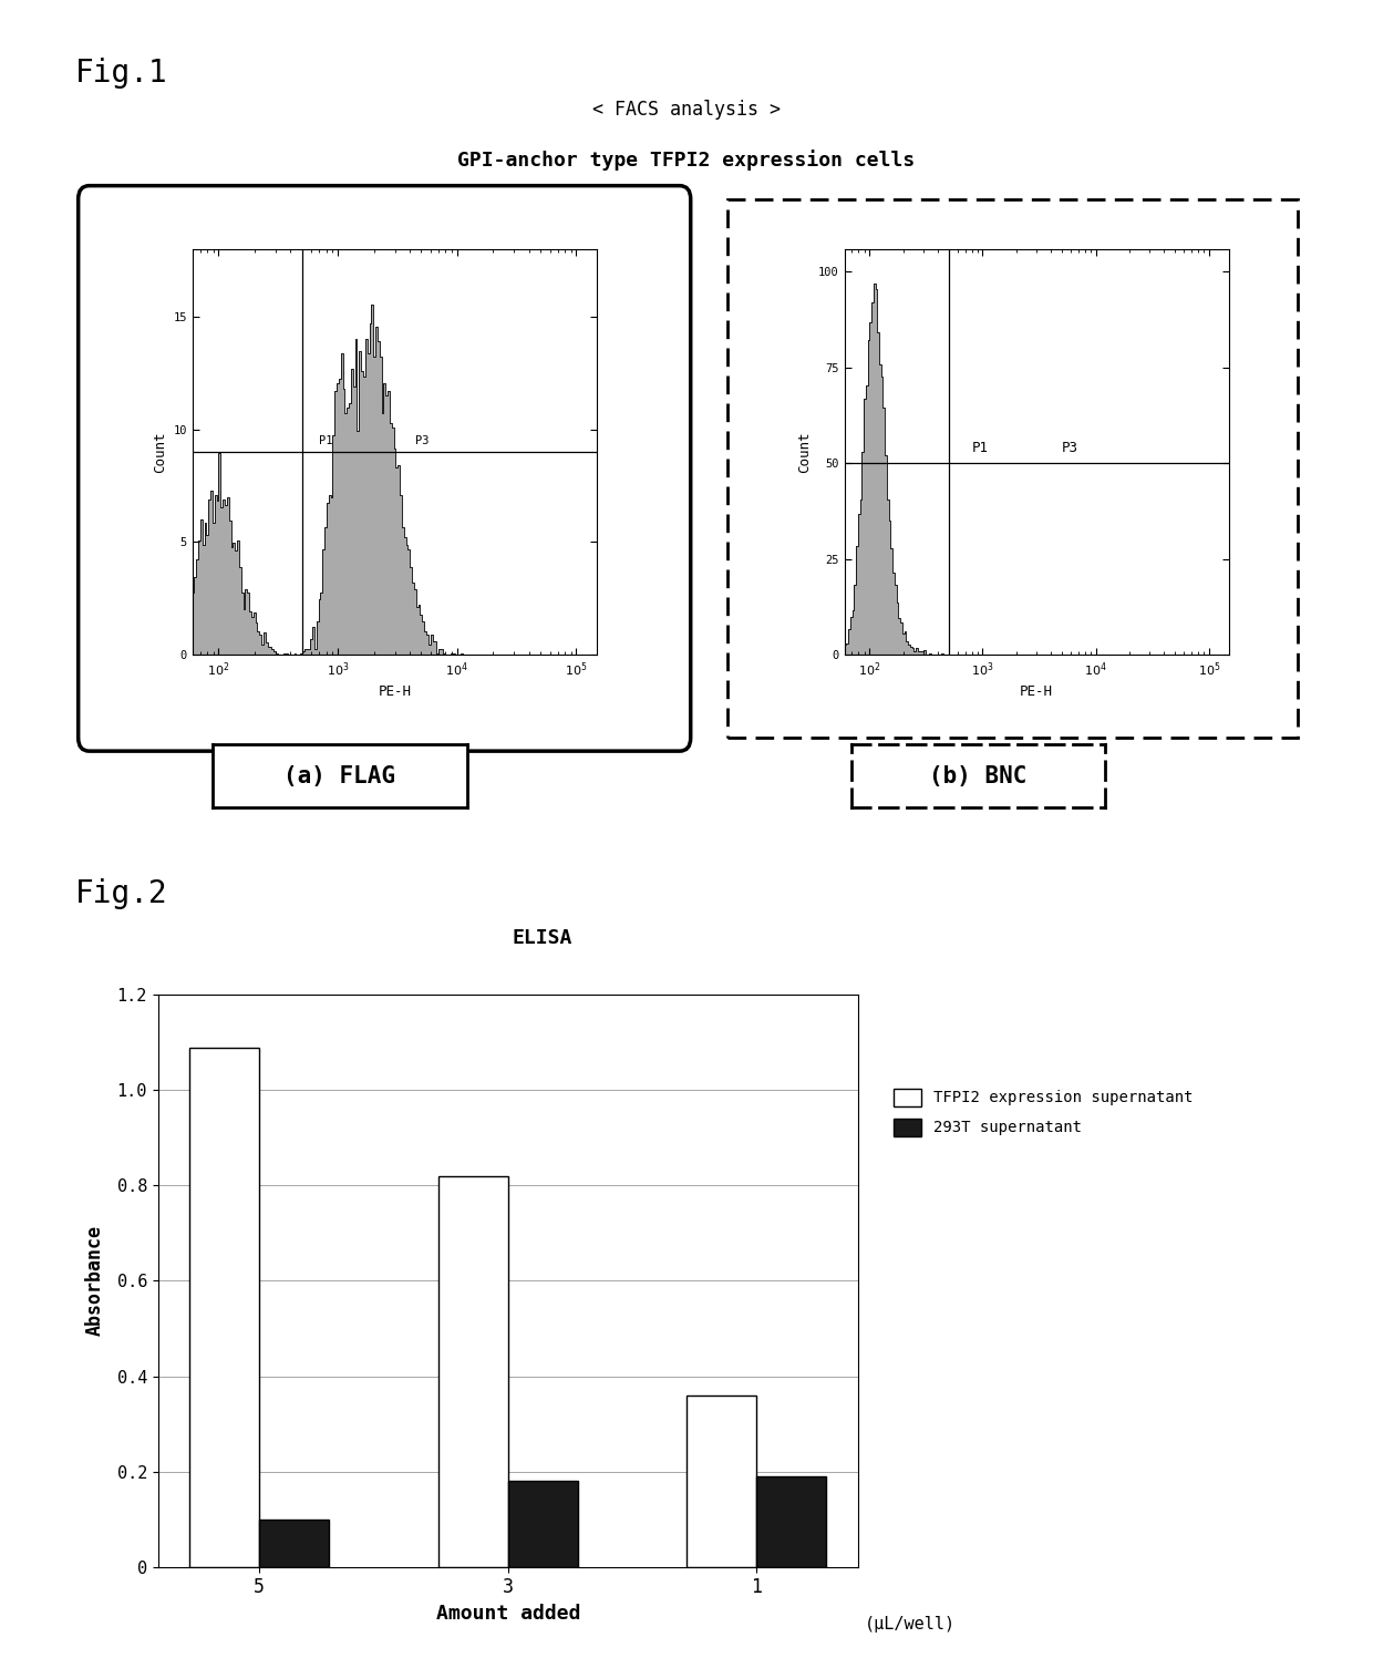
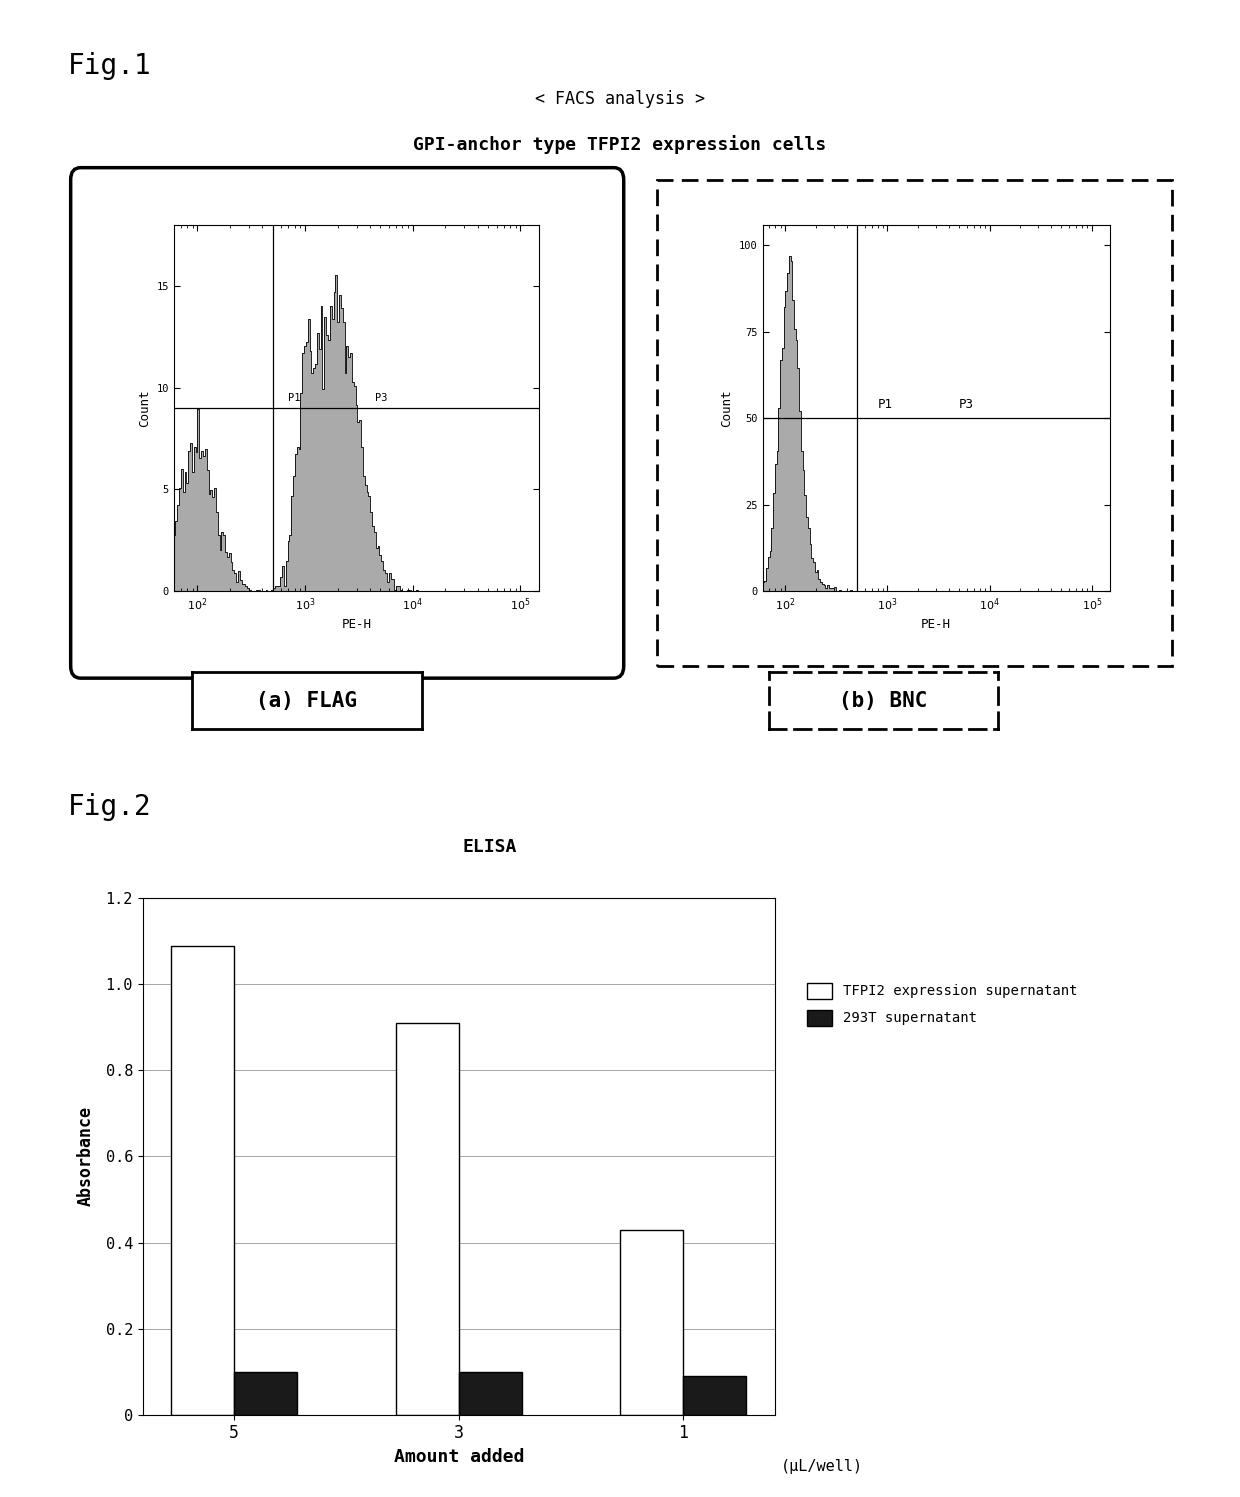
TFPI2 expression supernatant/3: 0.82 -> 0.91
293T supernatant/3: 0.18 -> 0.10
TFPI2 expression supernatant/1: 0.36 -> 0.43
293T supernatant/1: 0.19 -> 0.09
